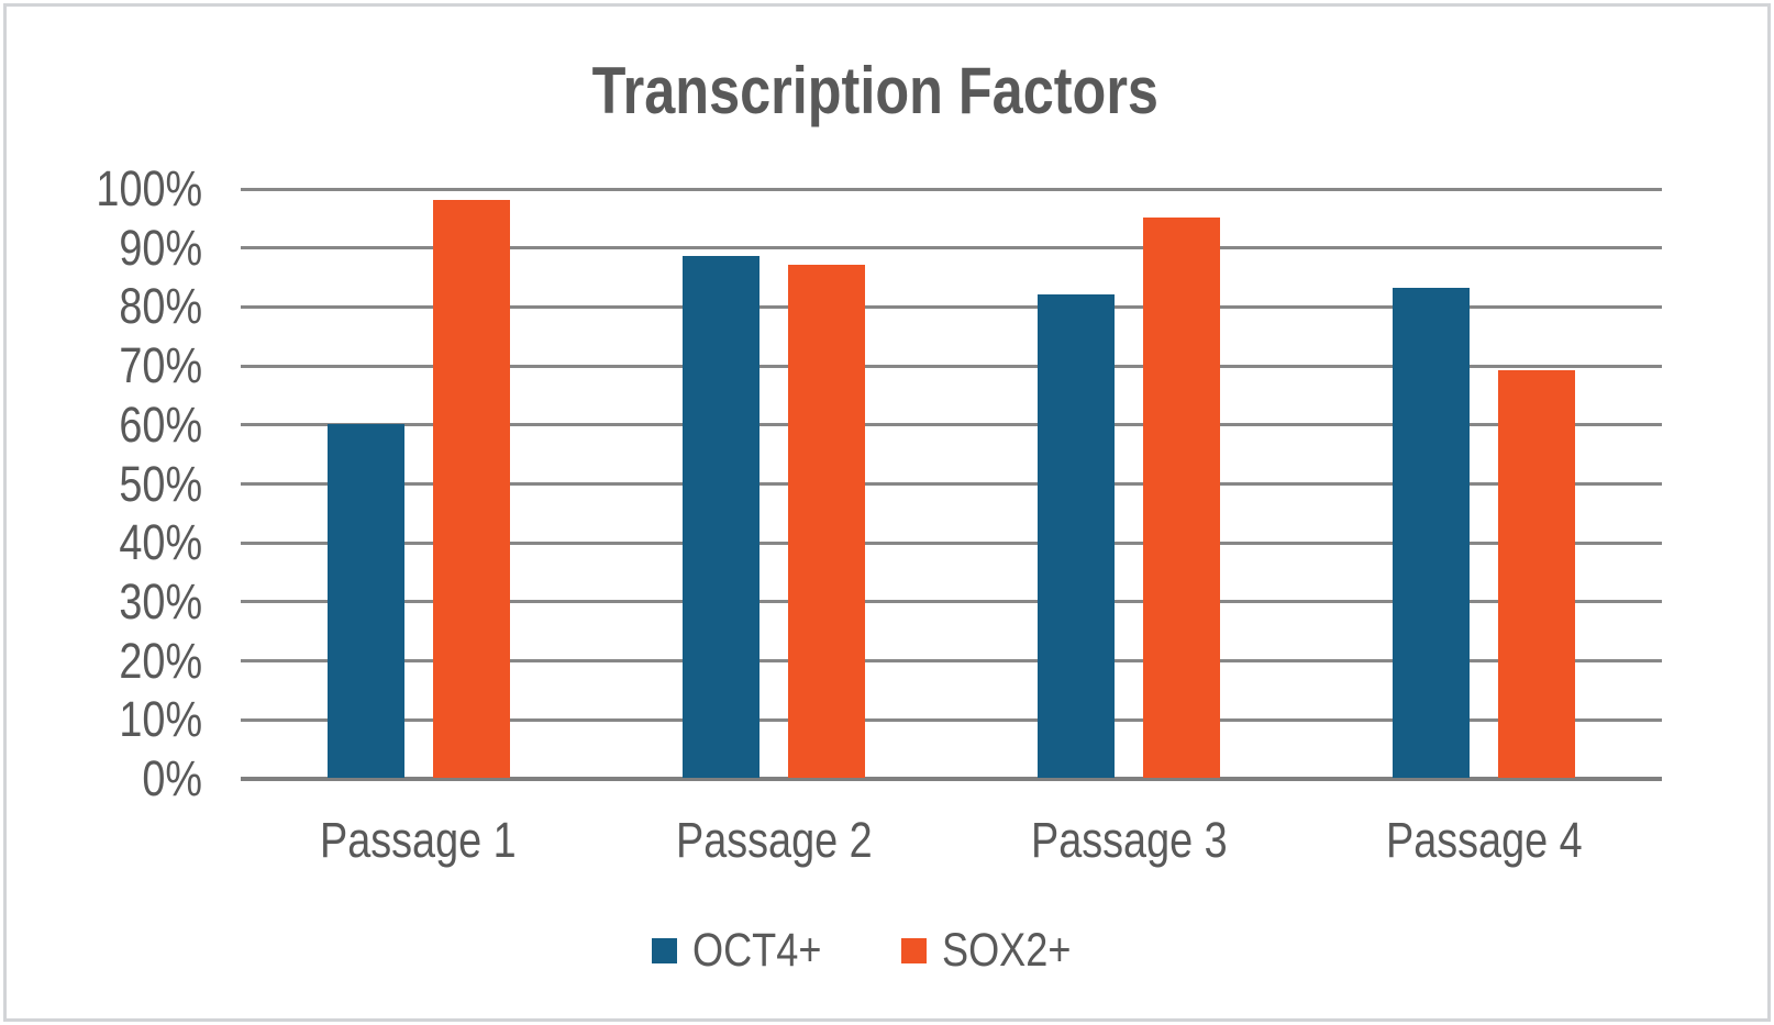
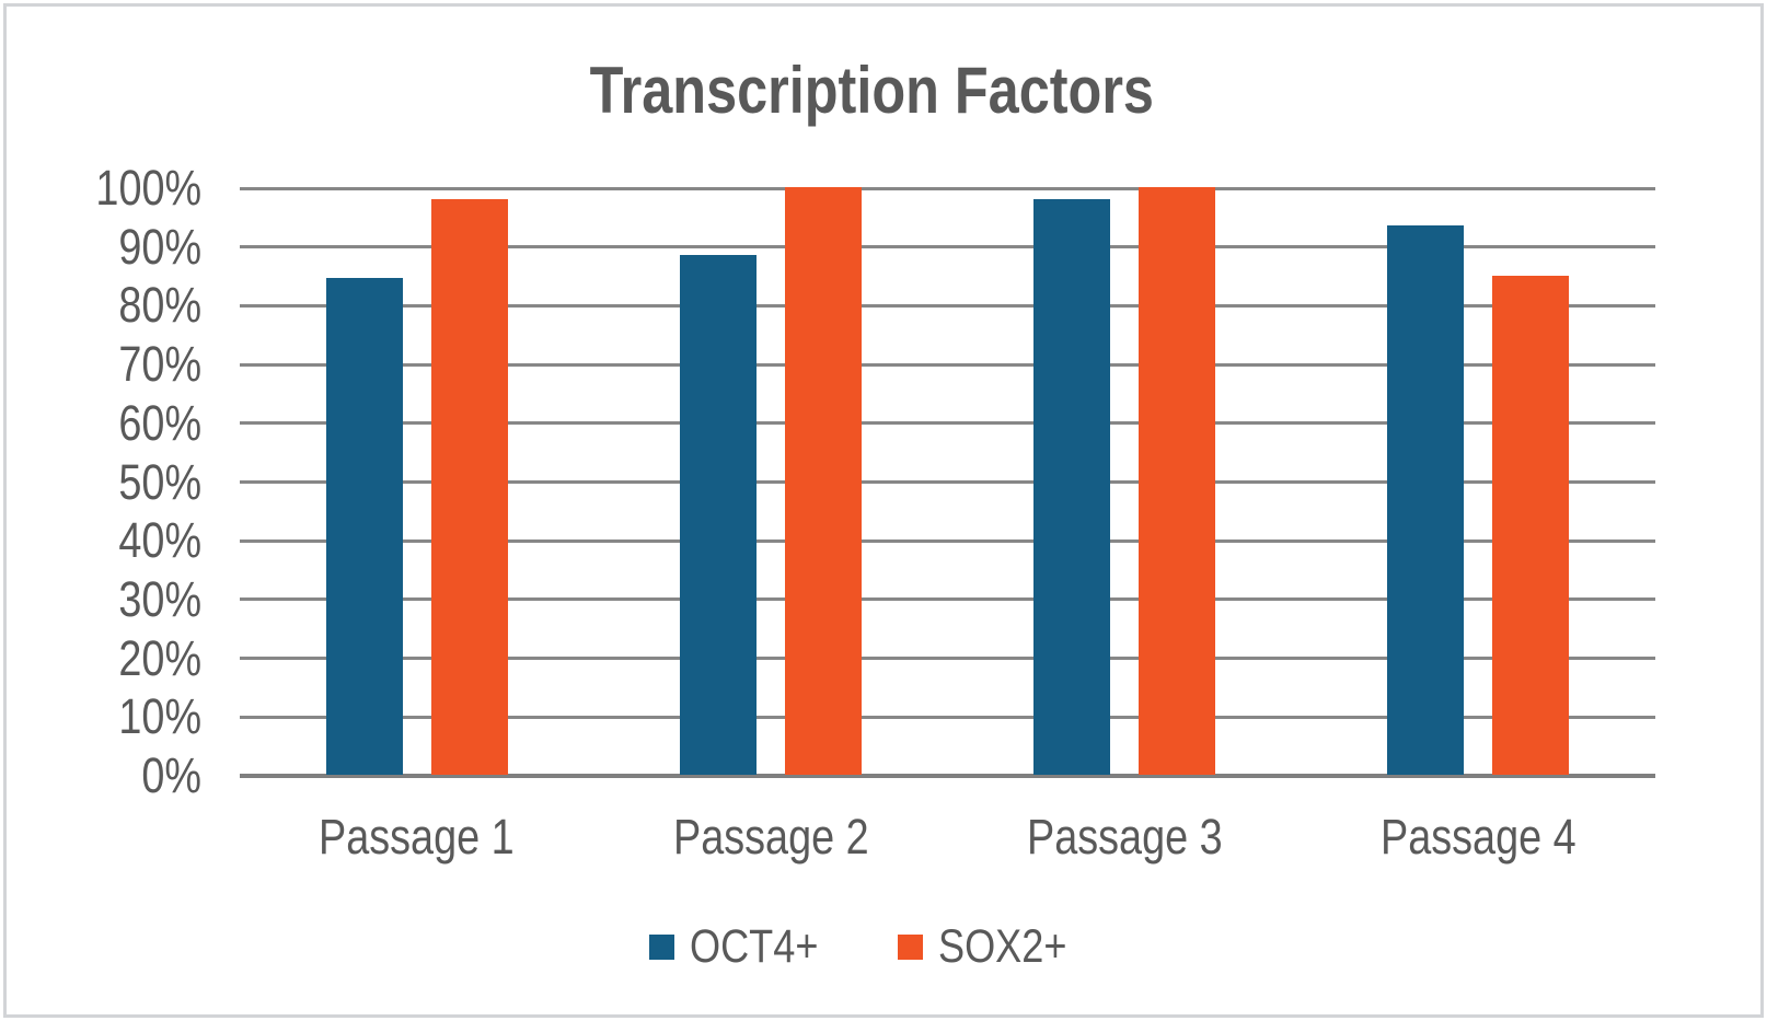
OCT4+/Passage 1: 60% -> 84%
SOX2+/Passage 2: 87% -> 100%
OCT4+/Passage 3: 82% -> 98%
SOX2+/Passage 3: 95% -> 100%
OCT4+/Passage 4: 83% -> 94%
SOX2+/Passage 4: 69% -> 85%
